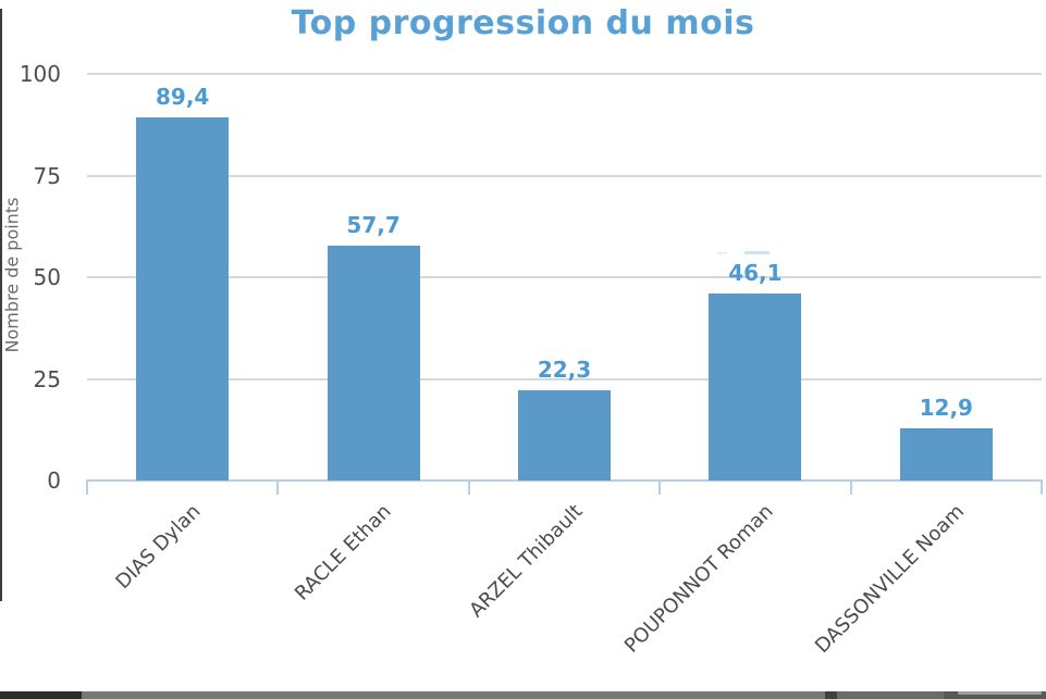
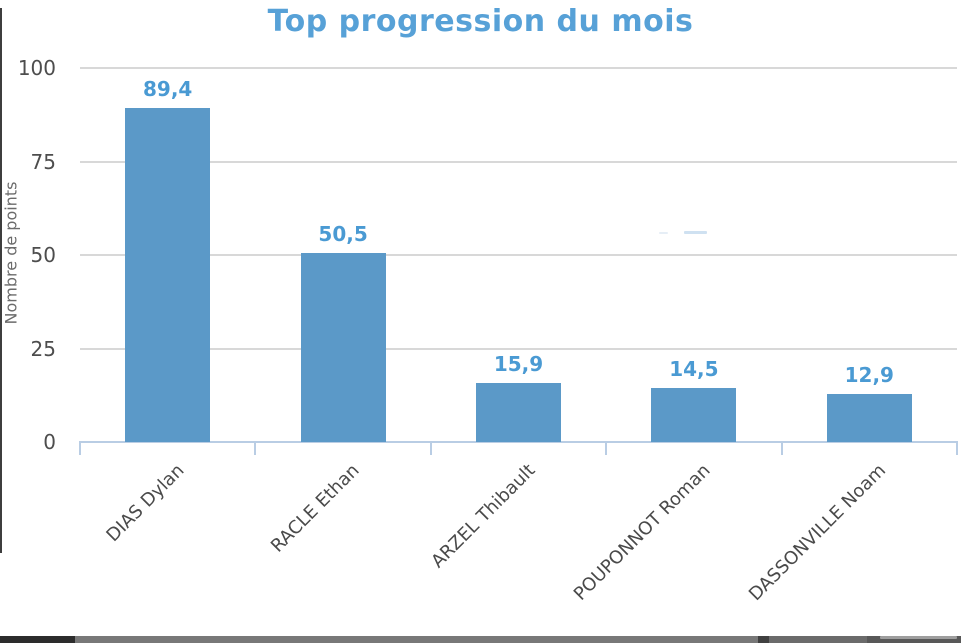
RACLE Ethan: 57,7 -> 50,5
ARZEL Thibault: 22,3 -> 15,9
POUPONNOT Roman: 46,1 -> 14,5
